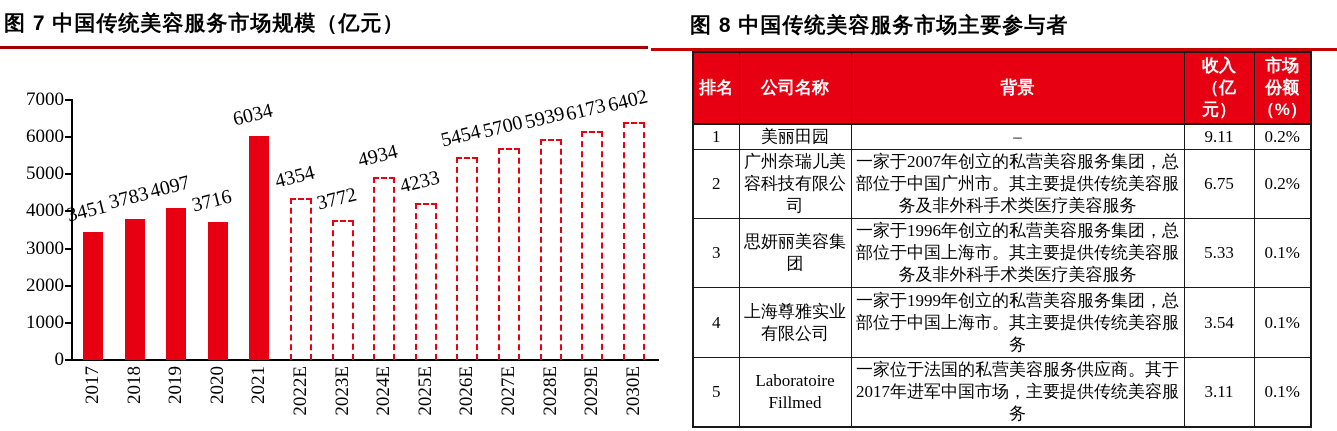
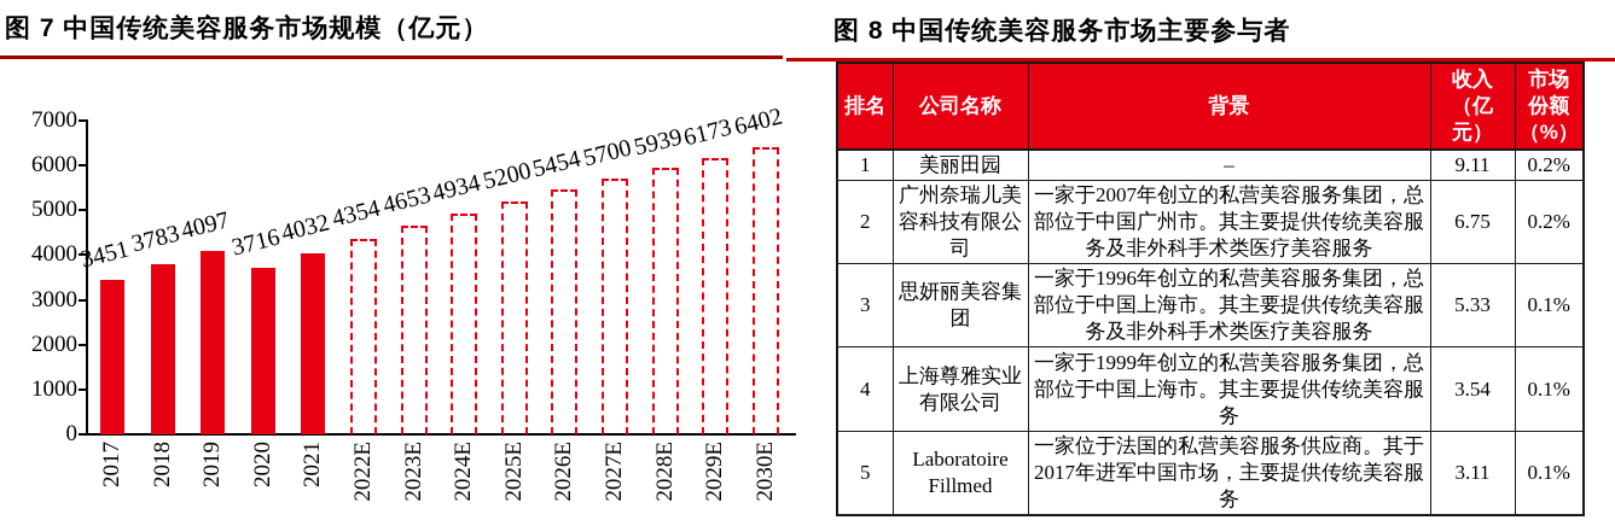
2021: 6034 -> 4032
2023E: 3772 -> 4653
2025E: 4233 -> 5200
